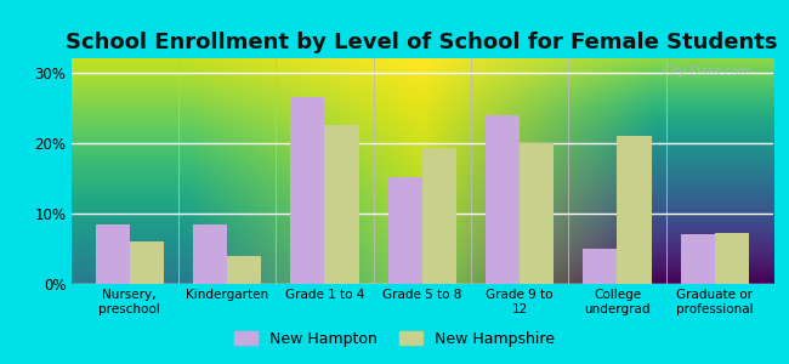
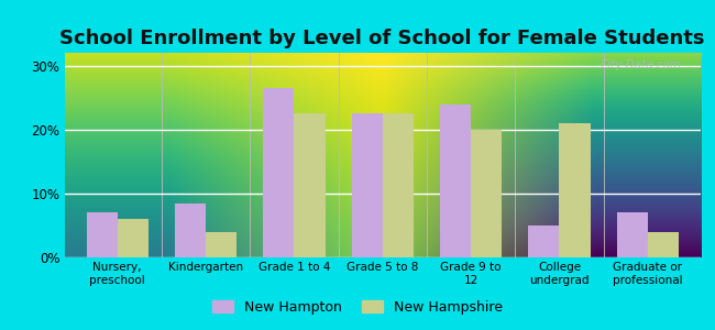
New Hampton/Nursery, preschool: 8.4% -> 7.0%
New Hampton/Grade 5 to 8: 15.2% -> 22.5%
New Hampshire/Grade 5 to 8: 19.2% -> 22.5%
New Hampshire/Graduate or professional: 7.2% -> 4.0%
